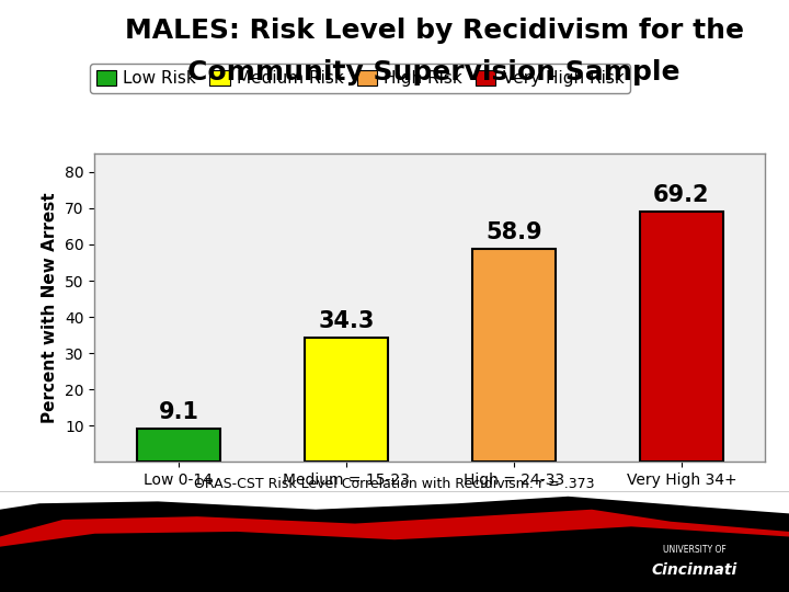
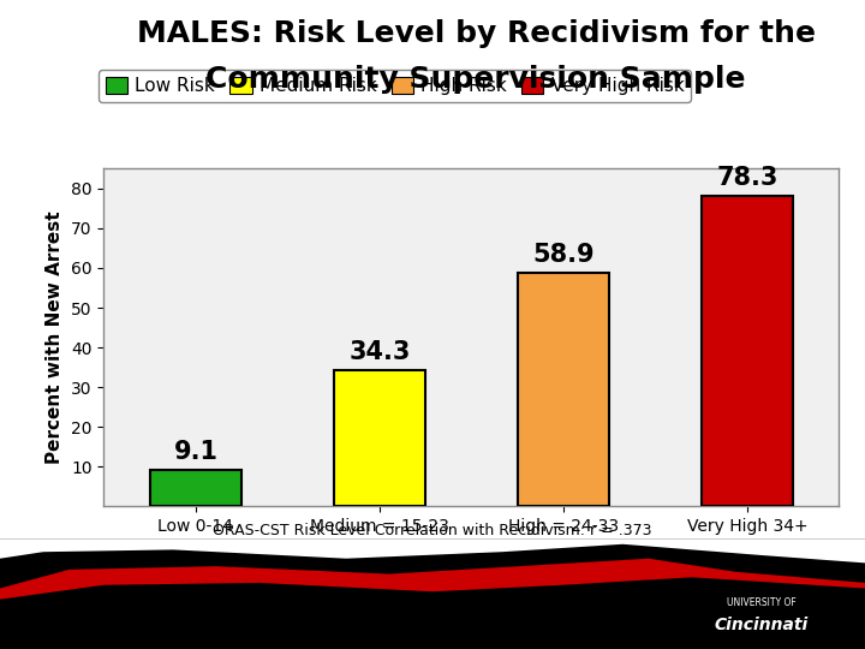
Very High 34+: 69.2 -> 78.3
